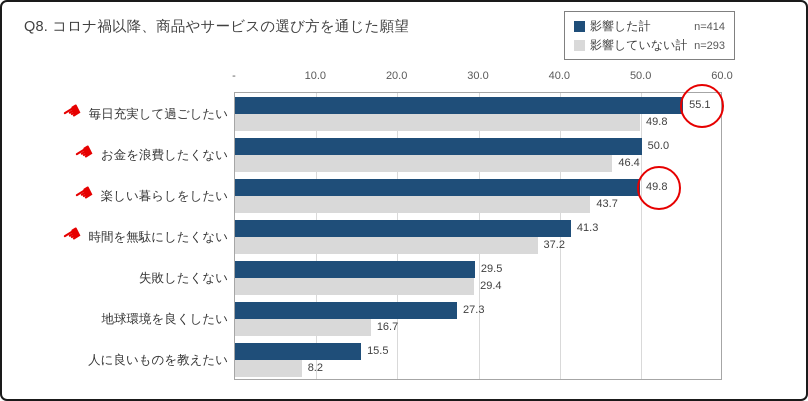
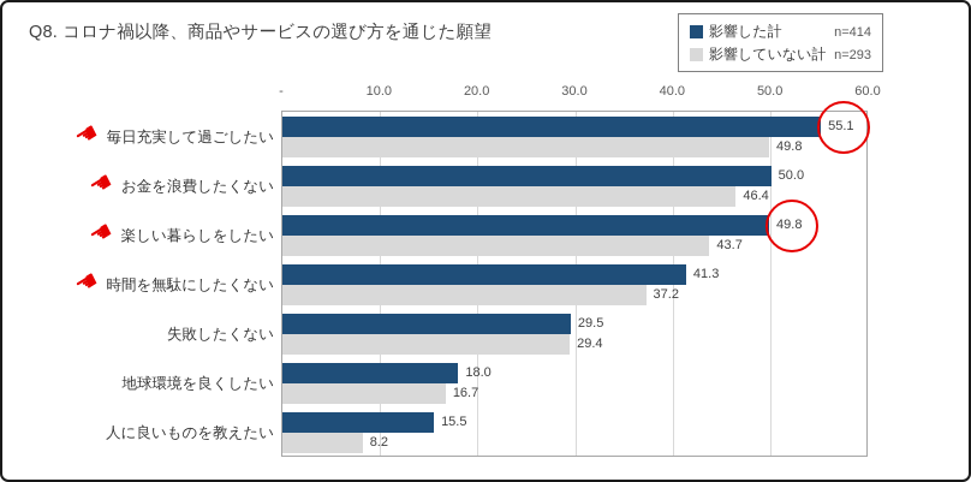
影響した計/地球環境を良くしたい: 27.3 -> 18.0
